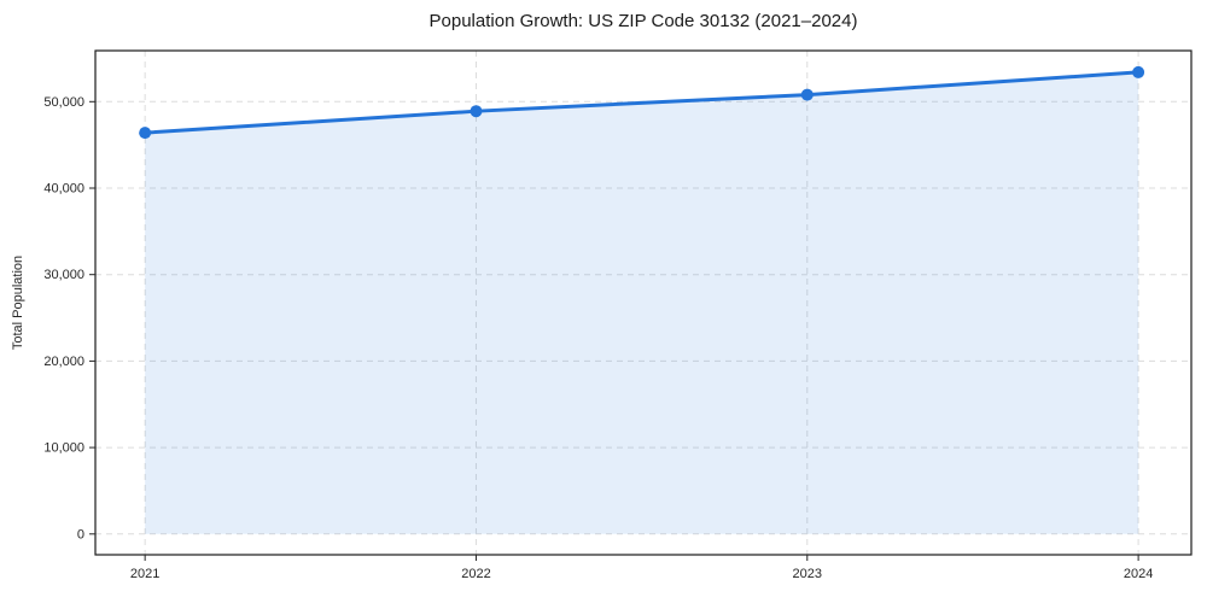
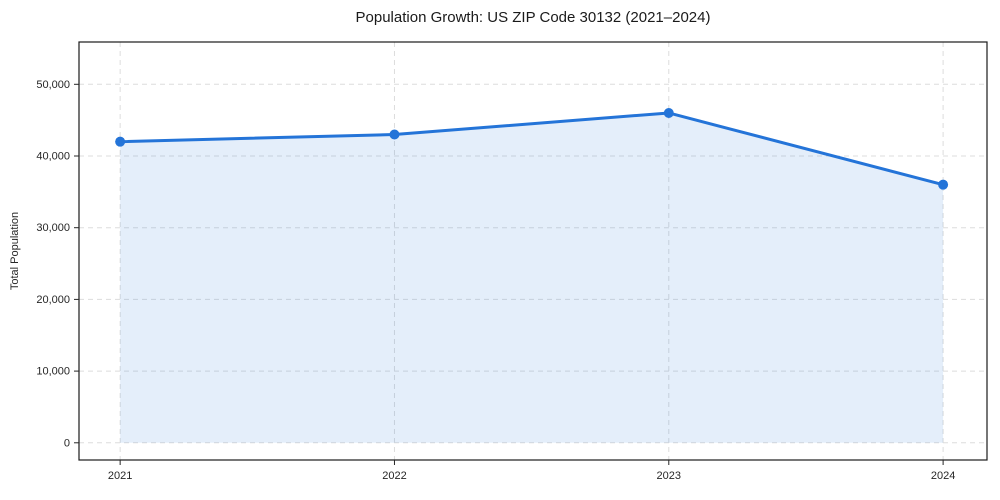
2021: 46000 -> 42000
2022: 49000 -> 43000
2023: 51000 -> 46000
2024: 53000 -> 36000
